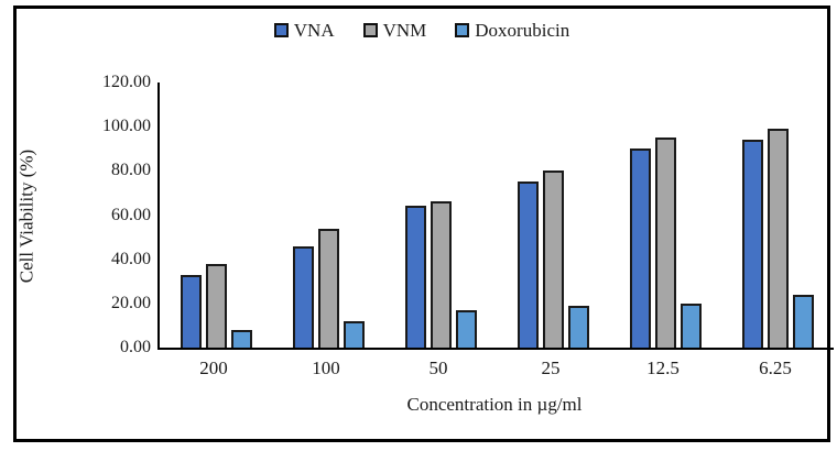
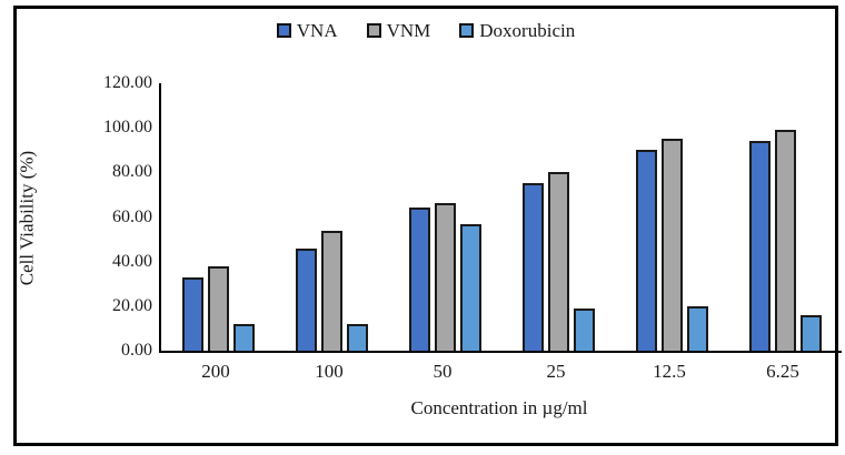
Doxorubicin/200: 8 -> 12
Doxorubicin/50: 17 -> 57
Doxorubicin/6.25: 24 -> 16
